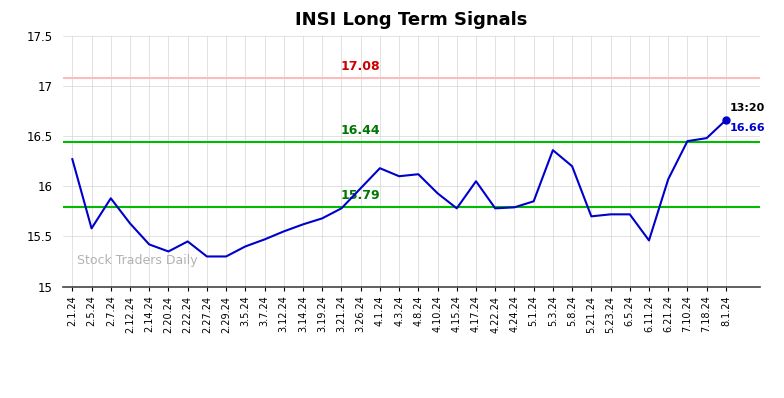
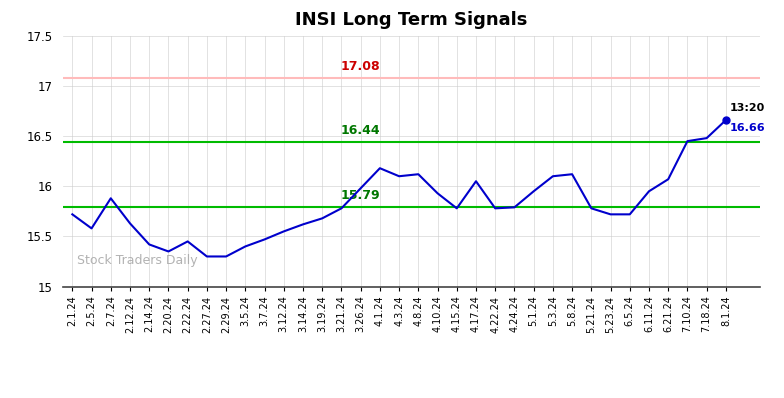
2.1.24: 16.27 -> 15.72
5.1.24: 15.85 -> 15.95
5.3.24: 16.36 -> 16.10
5.8.24: 16.20 -> 16.12
5.21.24: 15.70 -> 15.78
6.11.24: 15.46 -> 15.95
